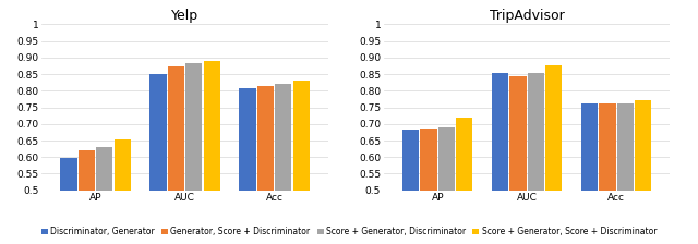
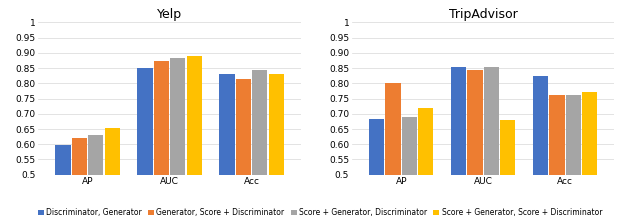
Yelp/Discriminator, Generator/Acc: 0.807 -> 0.830
Yelp/Score + Generator, Discriminator/Acc: 0.820 -> 0.845
TripAdvisor/Generator, Score + Discriminator/AP: 0.686 -> 0.800
TripAdvisor/Score + Generator, Score + Discriminator/AUC: 0.878 -> 0.680
TripAdvisor/Discriminator, Generator/Acc: 0.761 -> 0.825
